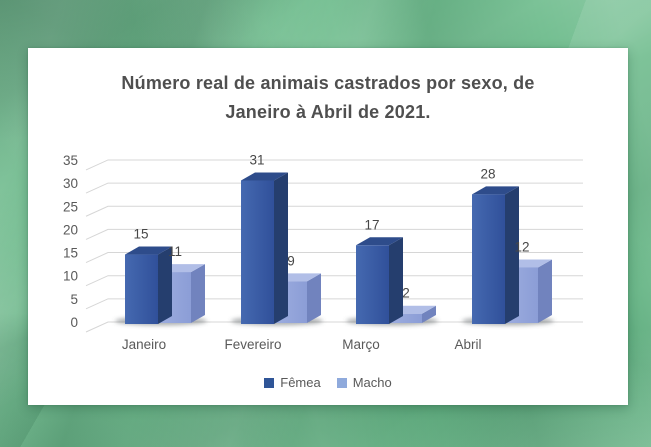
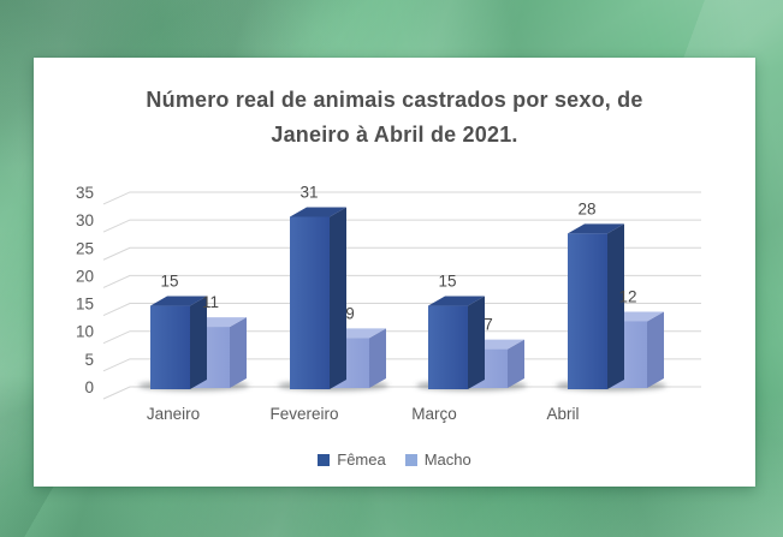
Fêmea/Março: 17 -> 15
Macho/Março: 2 -> 7
